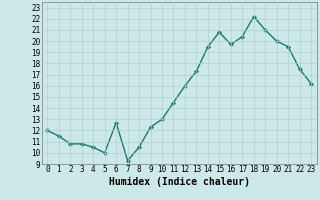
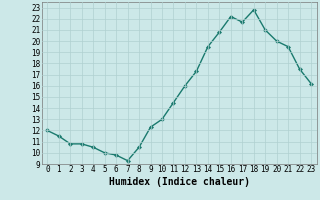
6: 12.7 -> 9.8
16: 19.7 -> 22.2
17: 20.4 -> 21.7
18: 22.2 -> 22.8
